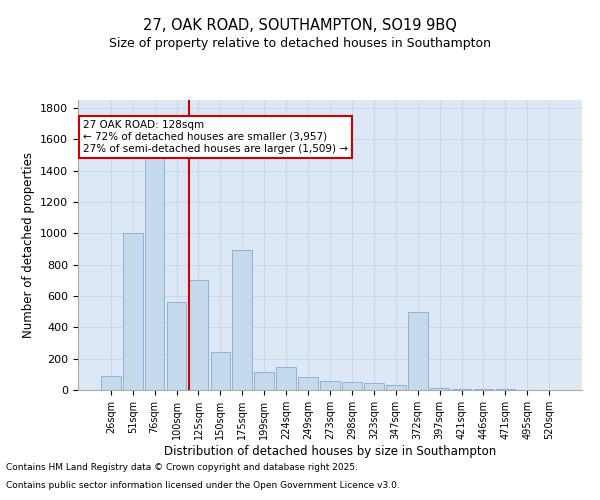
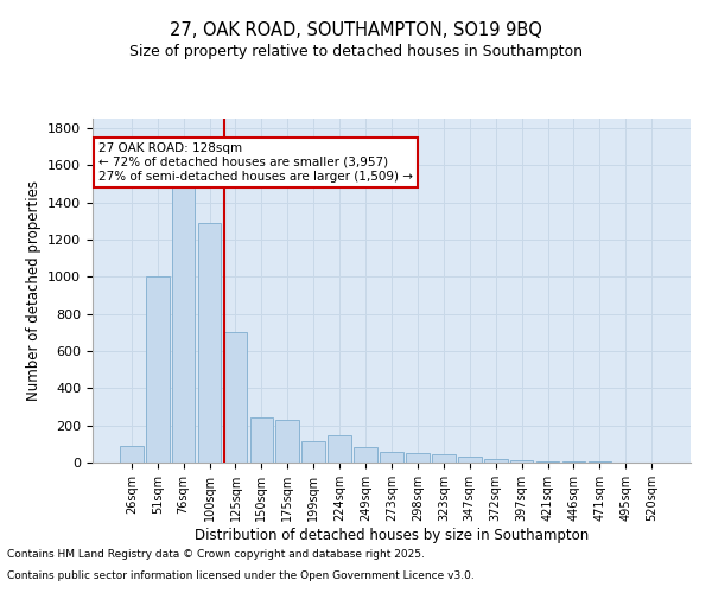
100sqm: 560 -> 1290
175sqm: 890 -> 230
372sqm: 500 -> 20
